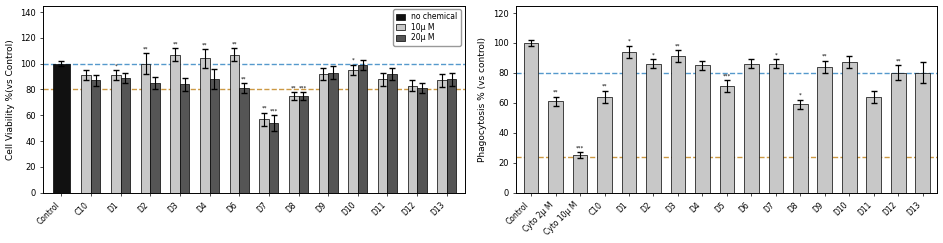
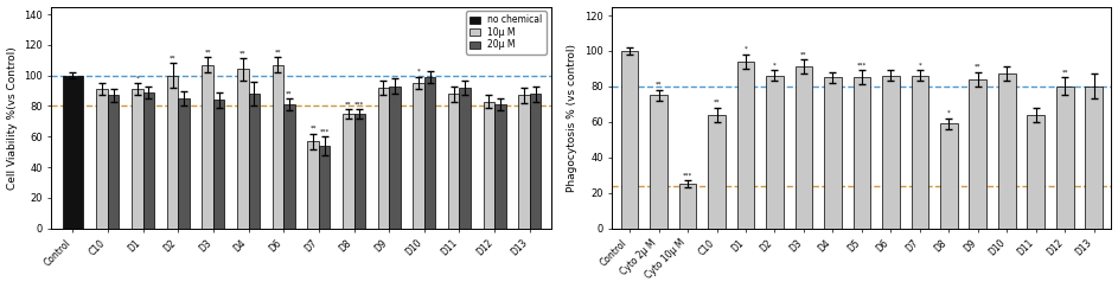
Cyto 2μ M: 61 -> 75
D5: 71 -> 85
